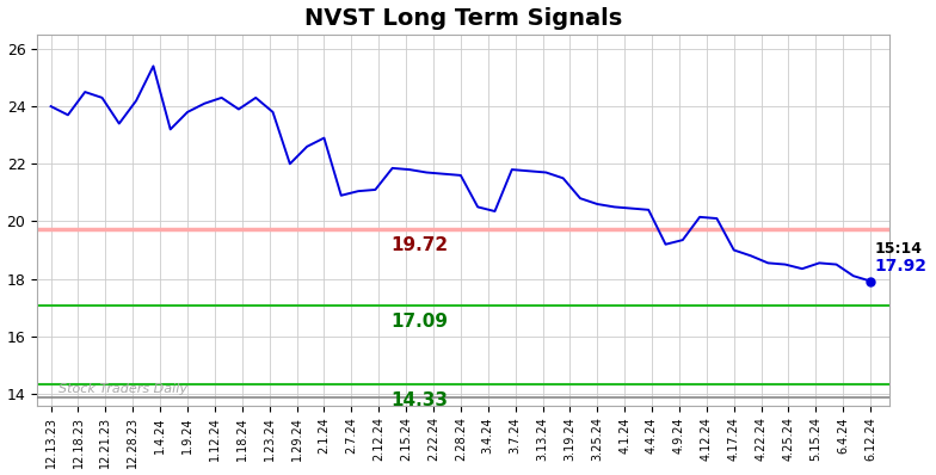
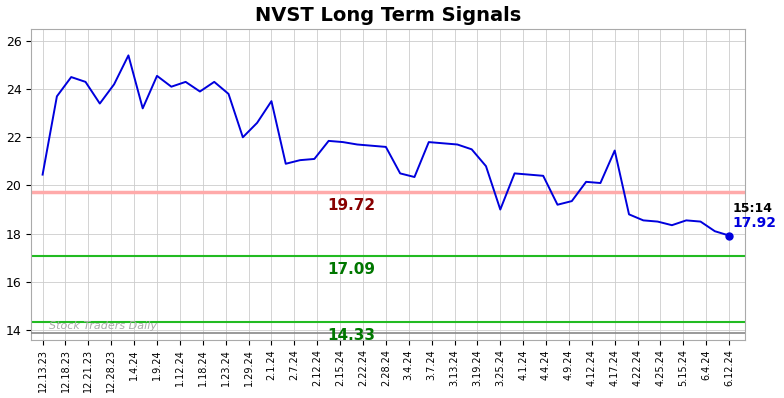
12.13.23: 24.00 -> 20.45
1.9.24: 23.80 -> 24.55
2.1.24: 22.90 -> 23.50
3.25.24: 20.60 -> 19.00
4.17.24: 19.00 -> 21.45
